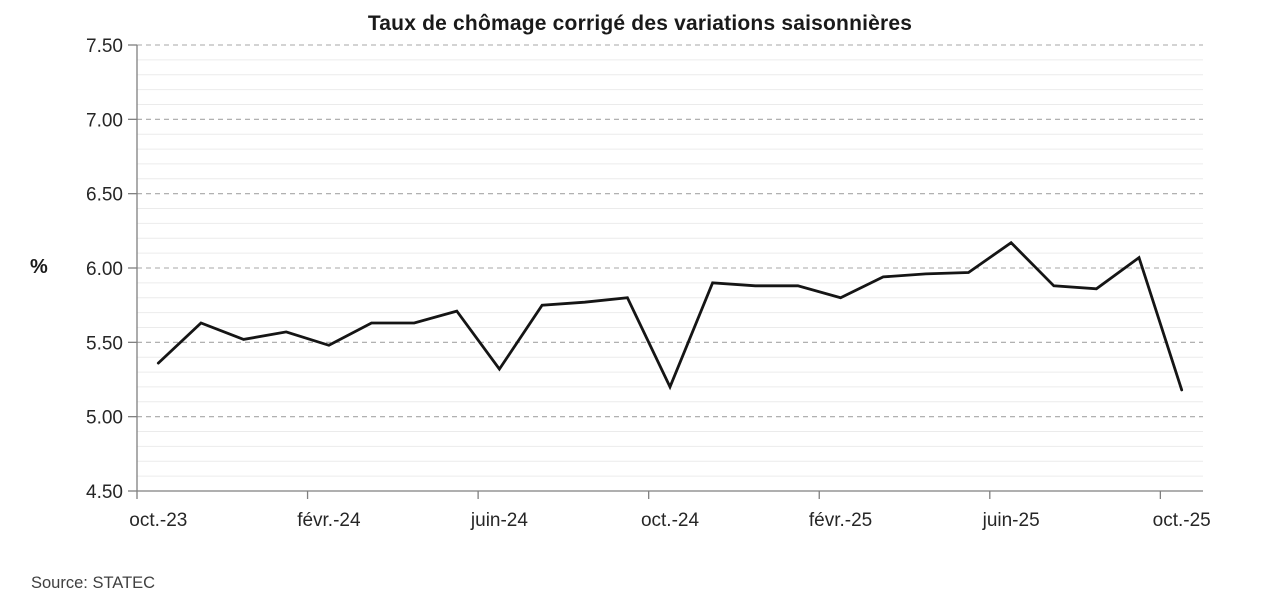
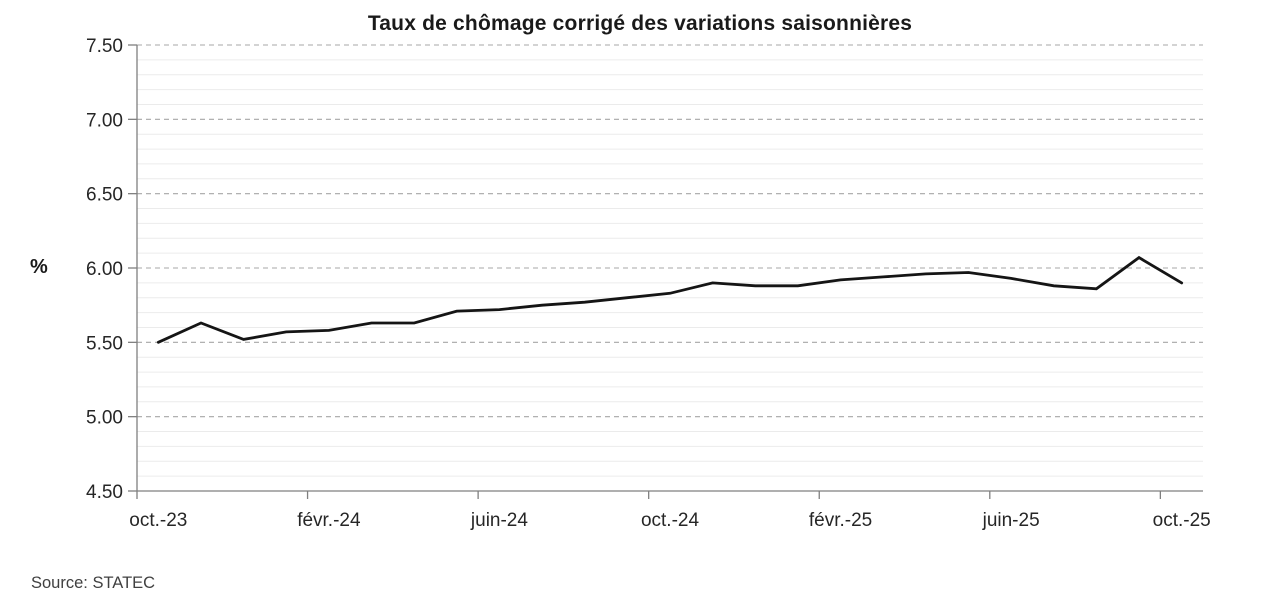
oct.-23: 5.36 -> 5.50
févr.-24: 5.48 -> 5.58
juin-24: 5.32 -> 5.72
oct.-24: 5.20 -> 5.83
févr.-25: 5.80 -> 5.92
juin-25: 6.17 -> 5.93
oct.-25: 5.18 -> 5.90
